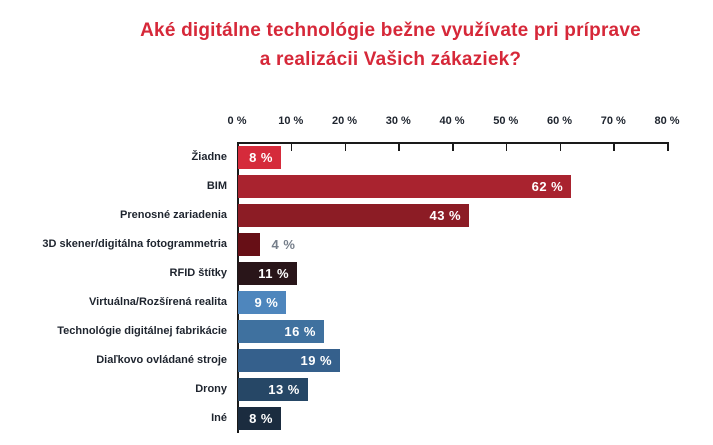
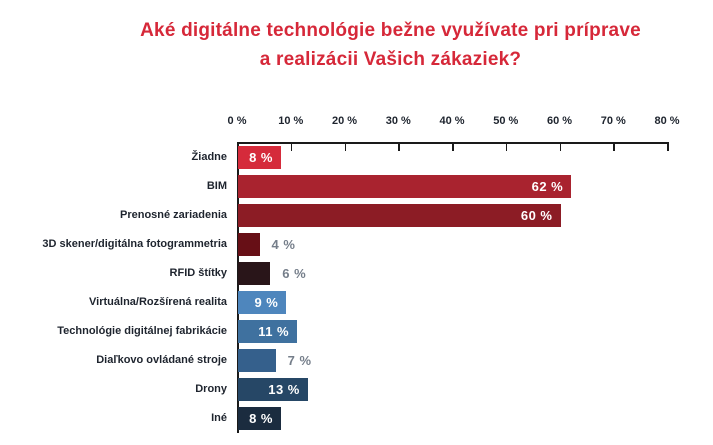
Prenosné zariadenia: 43 -> 60
RFID štítky: 11 -> 6
Technológie digitálnej fabrikácie: 16 -> 11
Diaľkovo ovládané stroje: 19 -> 7
